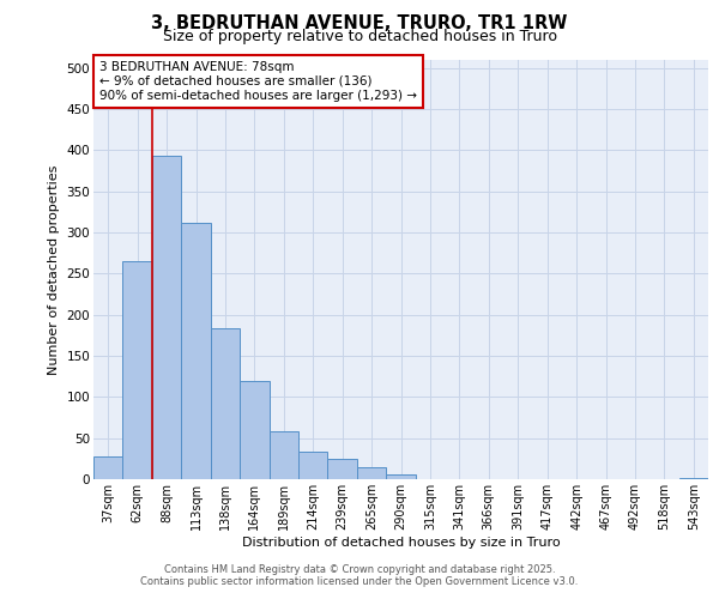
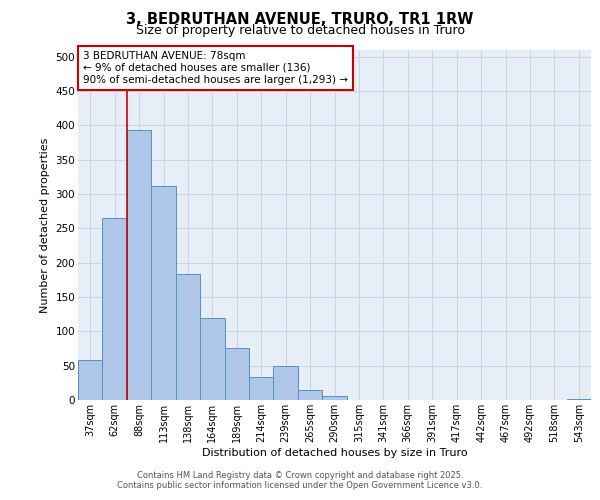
37sqm: 28 -> 58
189sqm: 59 -> 76
239sqm: 25 -> 50
